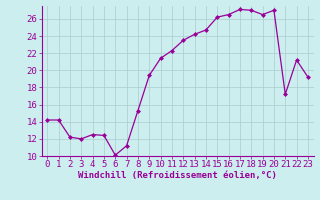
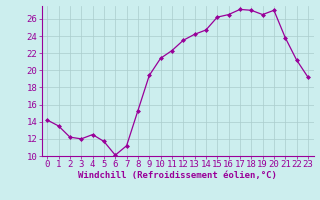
1: 14.2 -> 13.5
5: 12.4 -> 11.7
21: 17.2 -> 23.8
